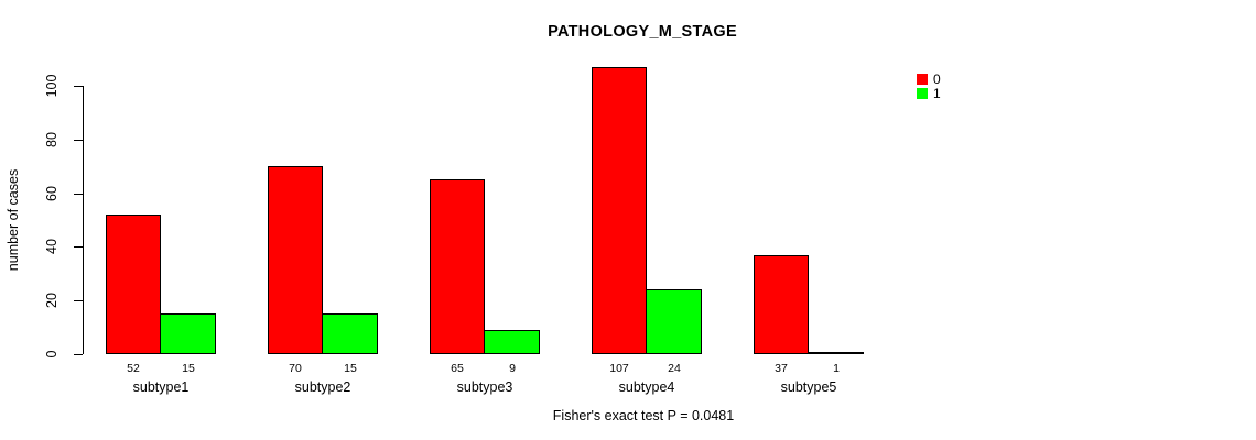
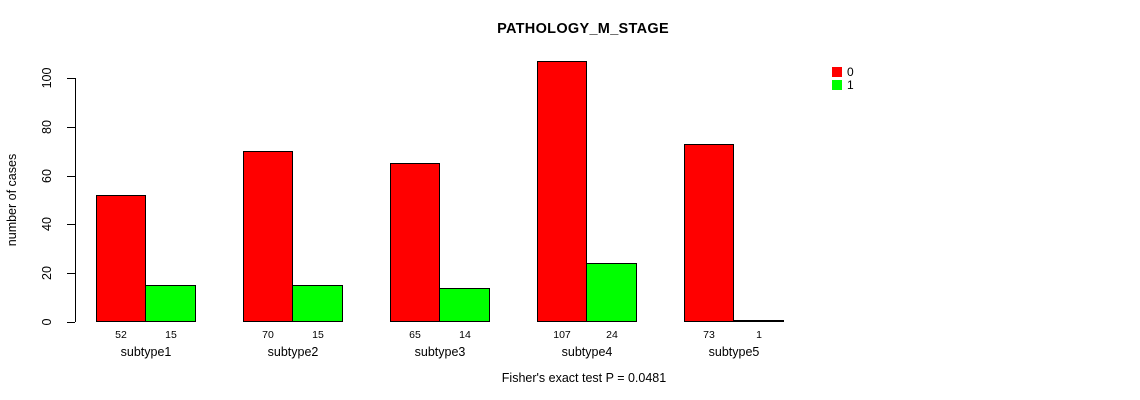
1/subtype3: 9 -> 14
0/subtype5: 37 -> 73
